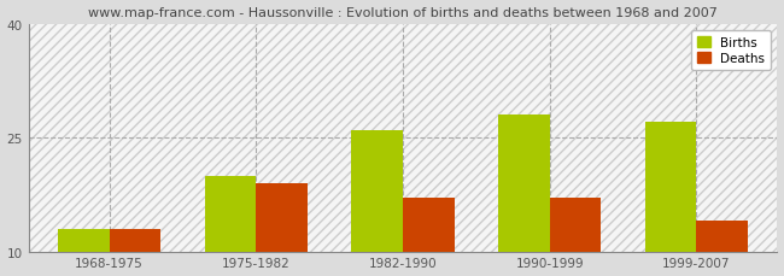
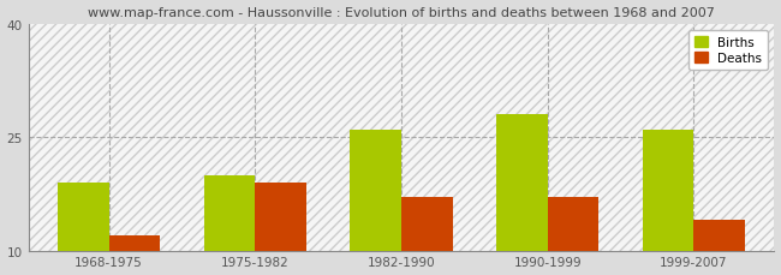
Births/1968-1975: 13 -> 19
Deaths/1968-1975: 13 -> 12
Births/1999-2007: 27 -> 26
